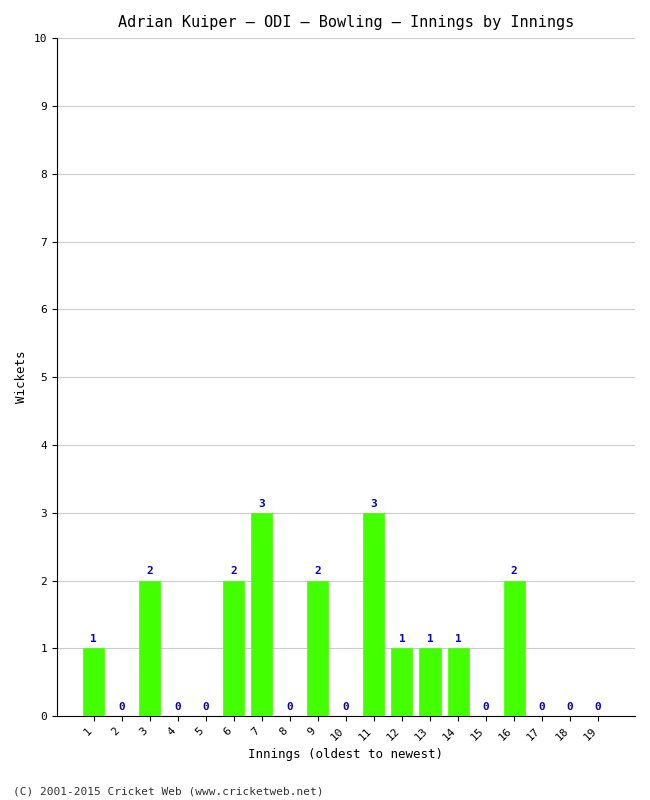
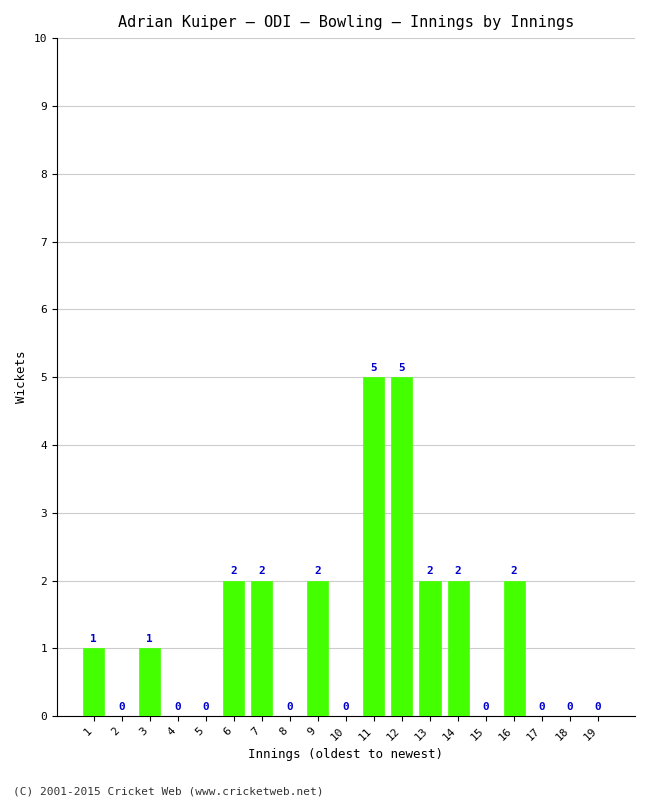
3: 2 -> 1
7: 3 -> 2
11: 3 -> 5
12: 1 -> 5
13: 1 -> 2
14: 1 -> 2
